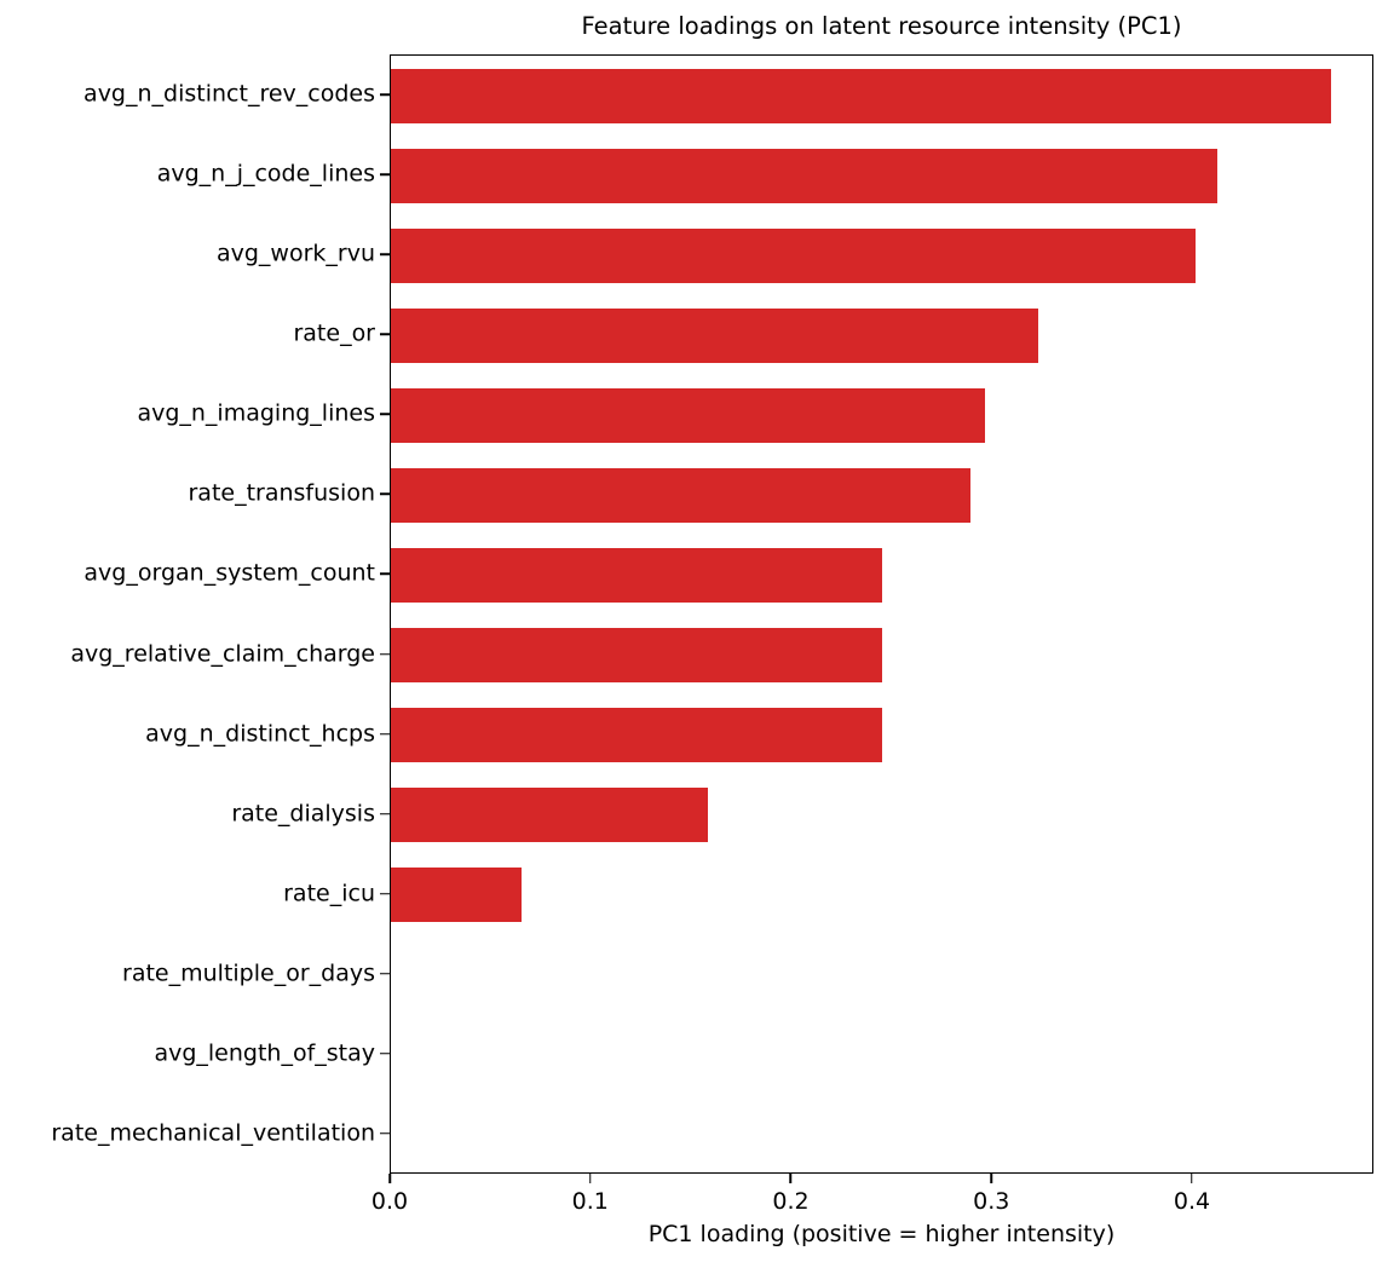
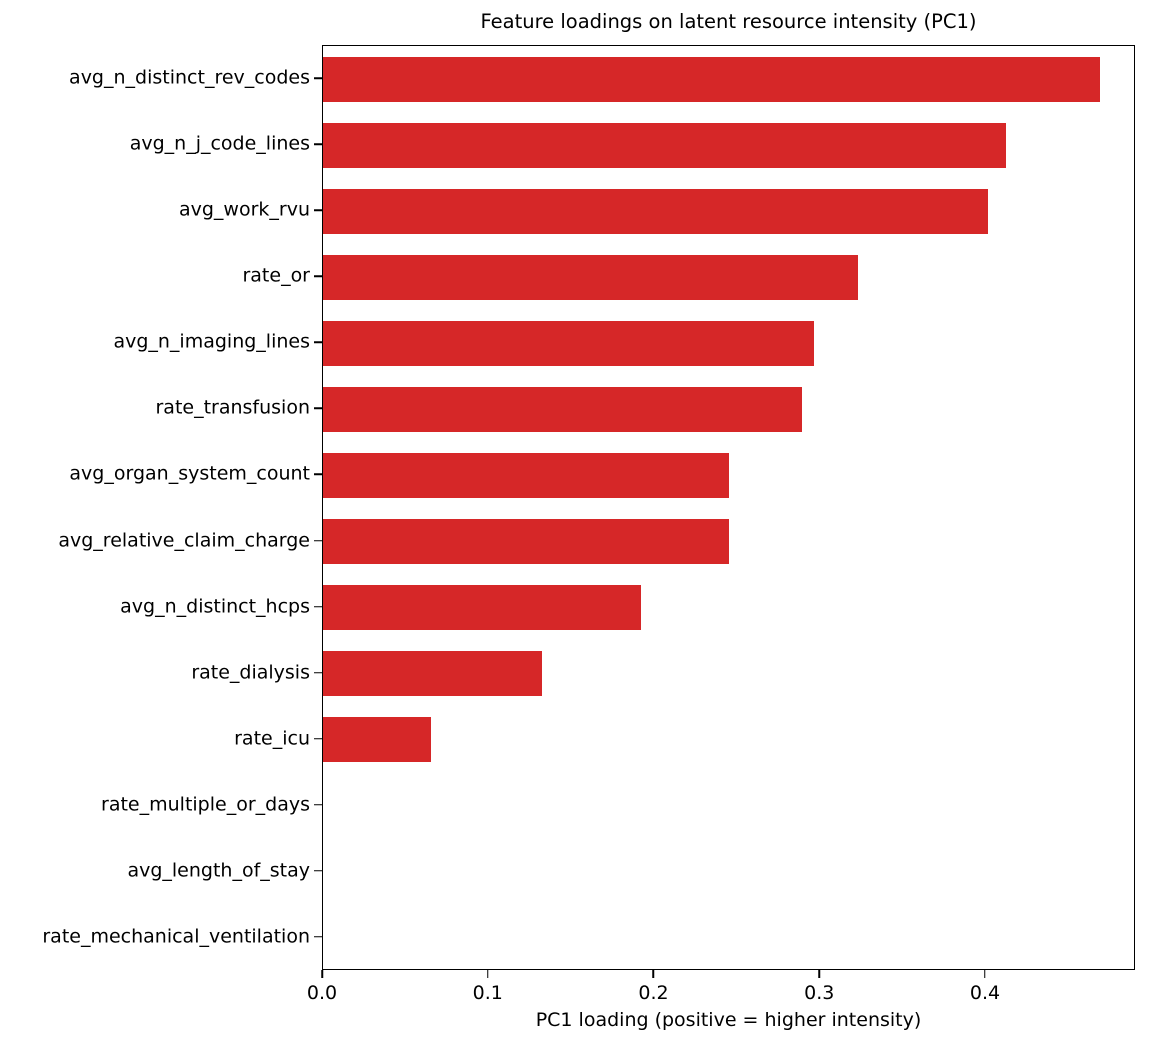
avg_n_distinct_hcps: 0.245 -> 0.192
rate_dialysis: 0.158 -> 0.132
